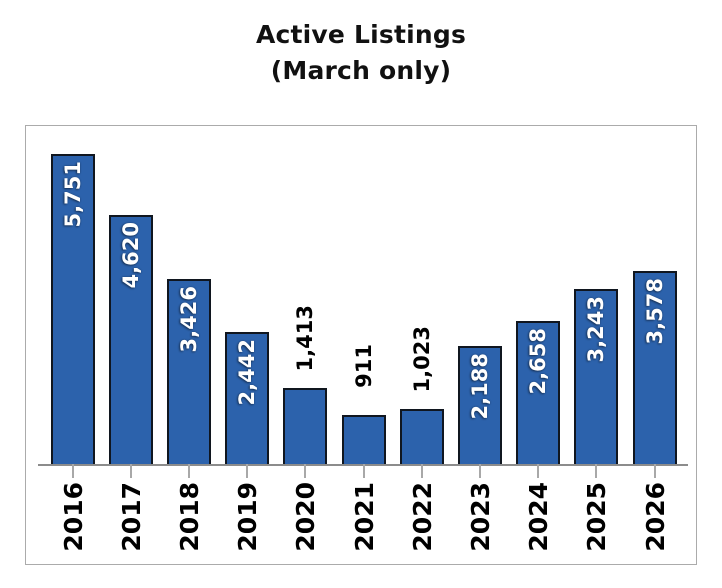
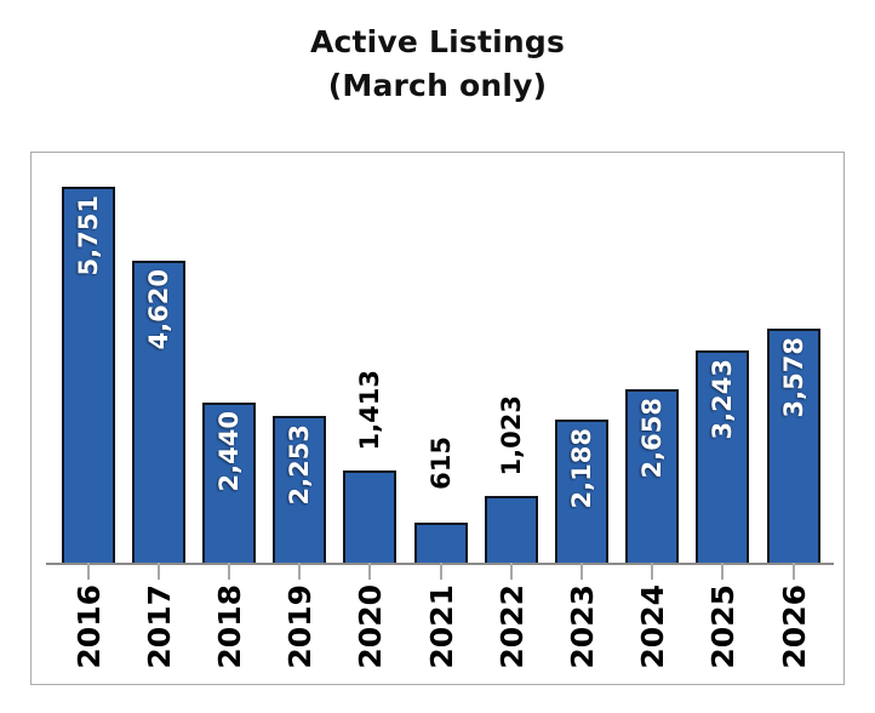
2018: 3,426 -> 2,440
2019: 2,442 -> 2,253
2021: 911 -> 615
